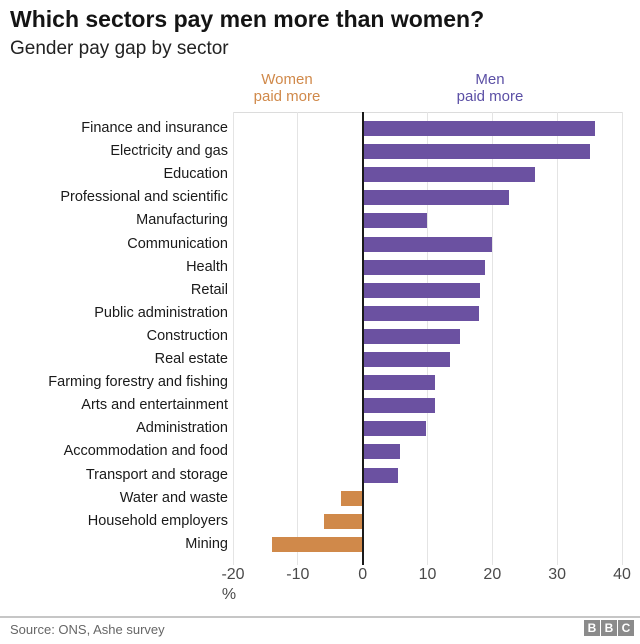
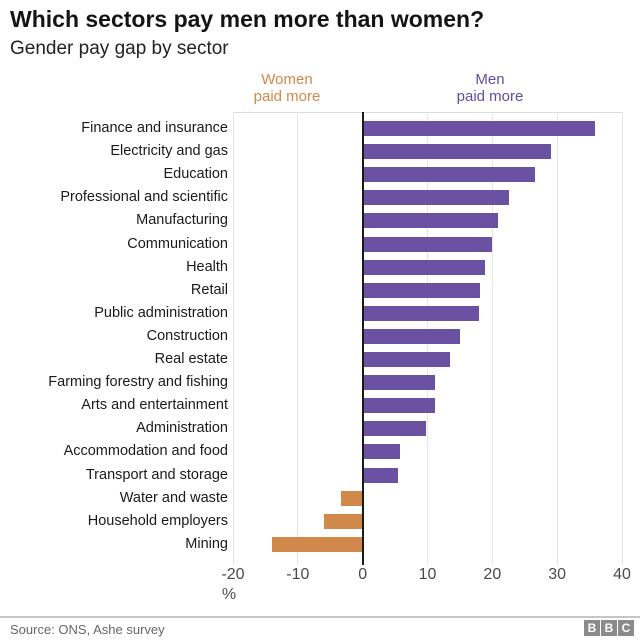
Electricity and gas: 35 -> 29
Manufacturing: 10 -> 21
